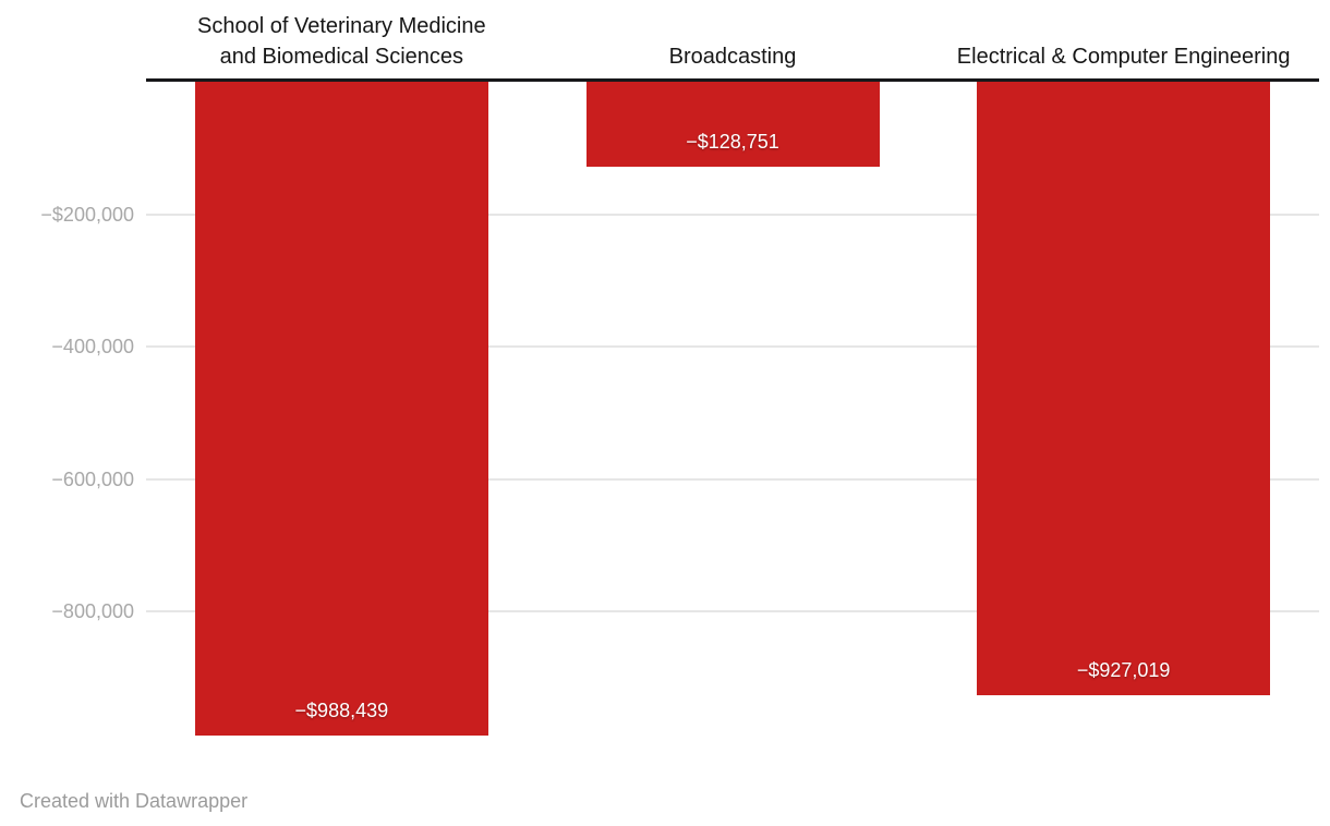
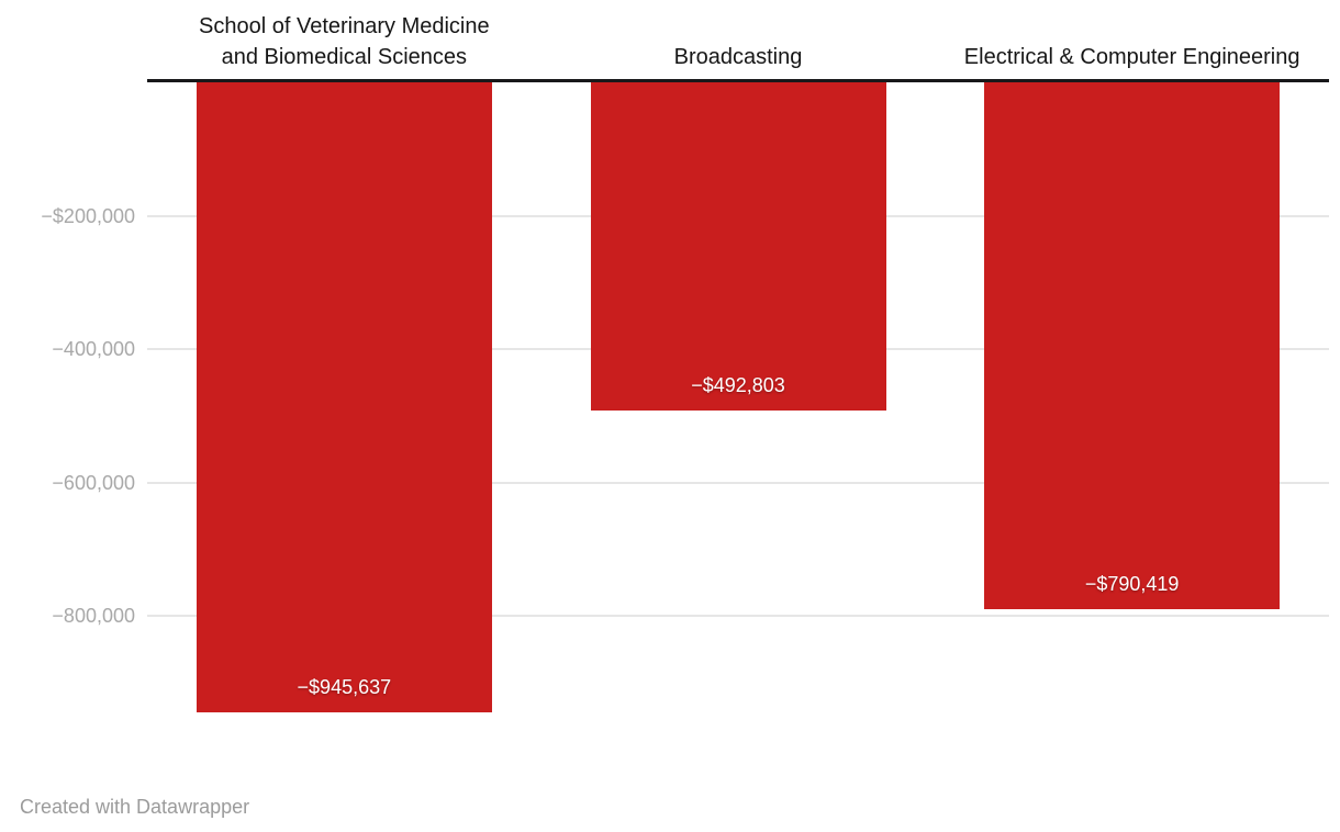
School of Veterinary Medicine and Biomedical Sciences: −$988,439 -> −$945,637
Broadcasting: −$128,751 -> −$492,803
Electrical & Computer Engineering: −$927,019 -> −$790,419
